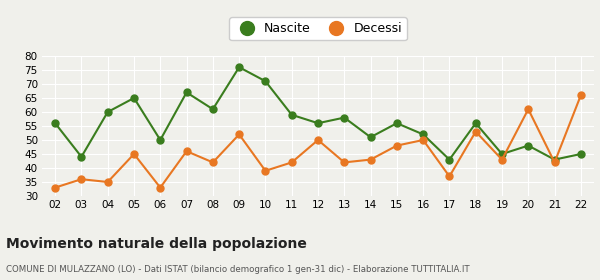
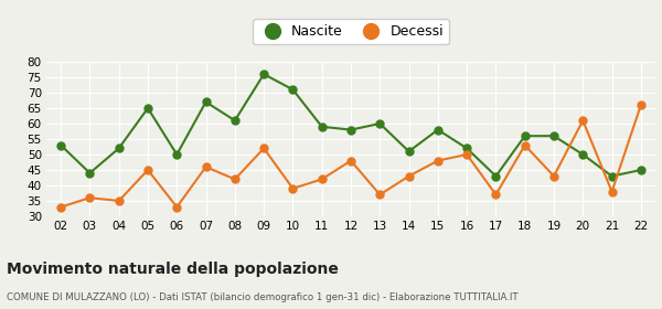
Nascite/02: 56 -> 53
Nascite/04: 60 -> 52
Nascite/12: 56 -> 58
Decessi/12: 50 -> 48
Nascite/13: 58 -> 60
Decessi/13: 42 -> 37
Nascite/15: 56 -> 58
Nascite/19: 45 -> 56
Nascite/20: 48 -> 50
Decessi/21: 42 -> 38
